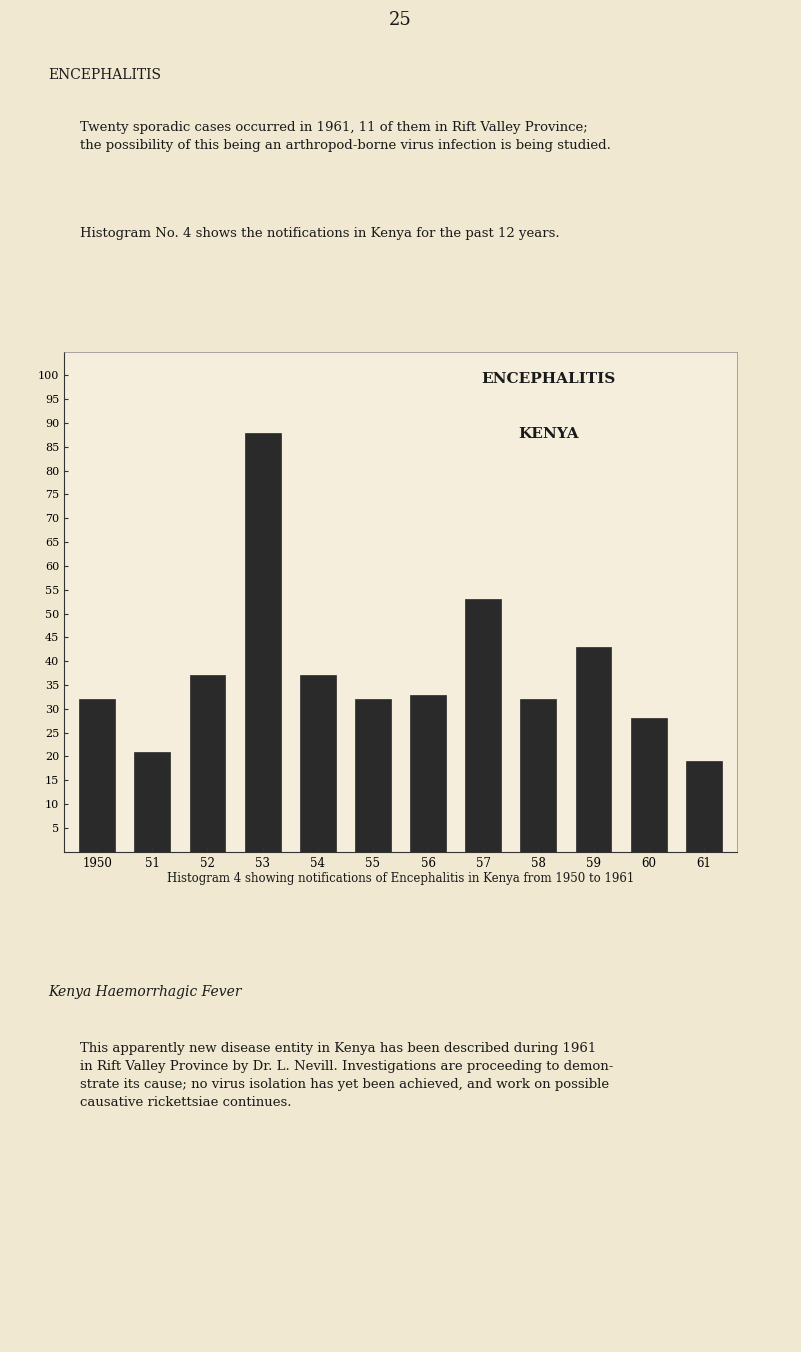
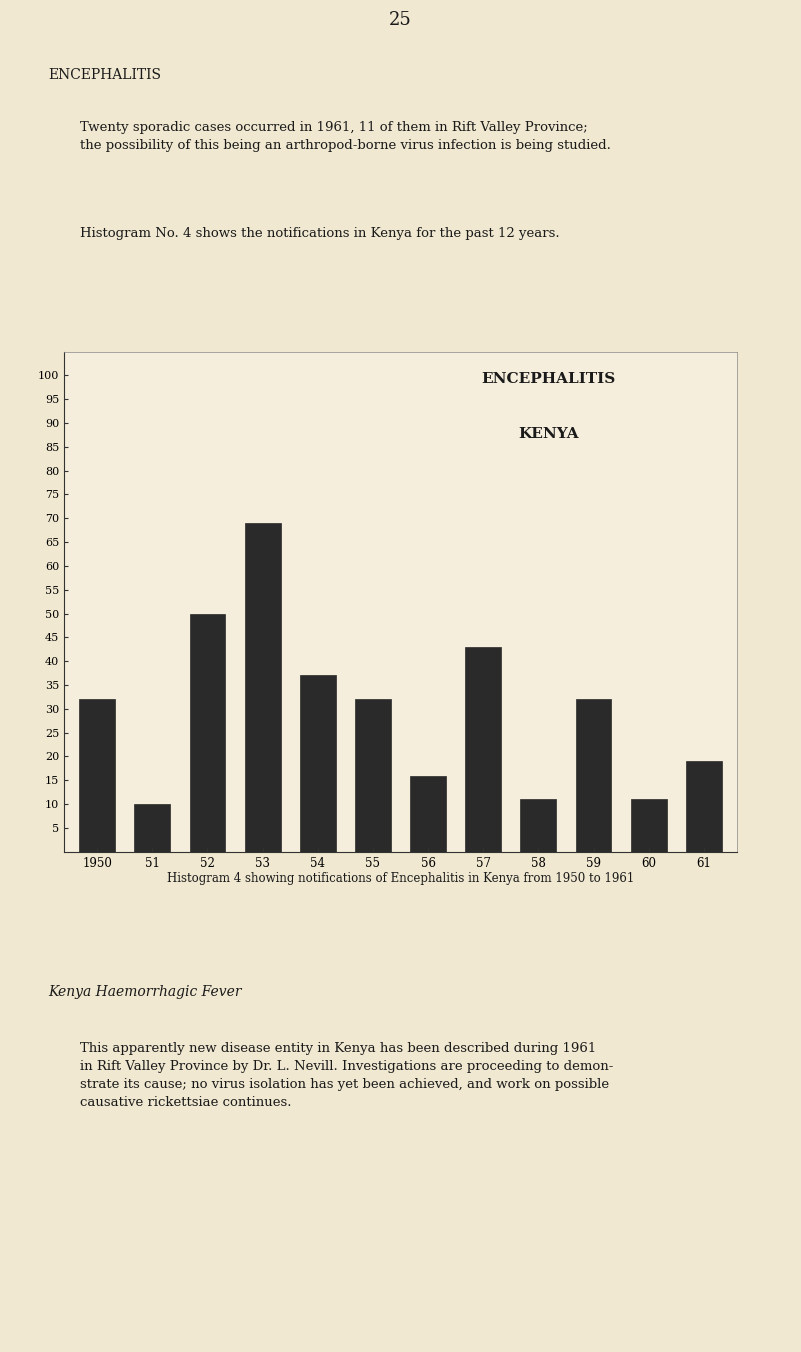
51: 21 -> 10
52: 37 -> 50
53: 88 -> 69
56: 33 -> 16
57: 53 -> 43
58: 32 -> 11
59: 43 -> 32
60: 28 -> 11
